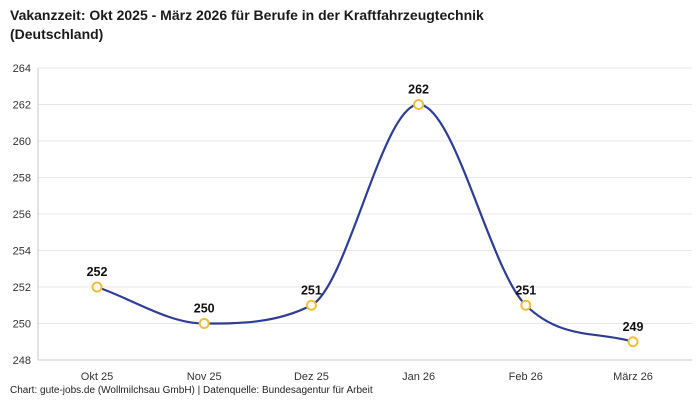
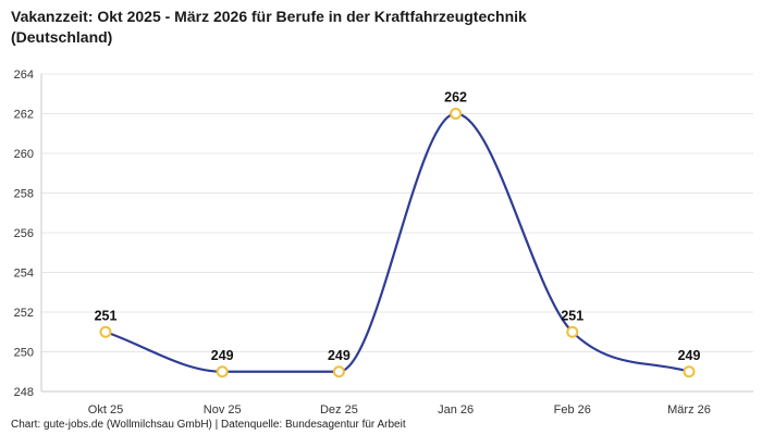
Okt 25: 252 -> 251
Nov 25: 250 -> 249
Dez 25: 251 -> 249
